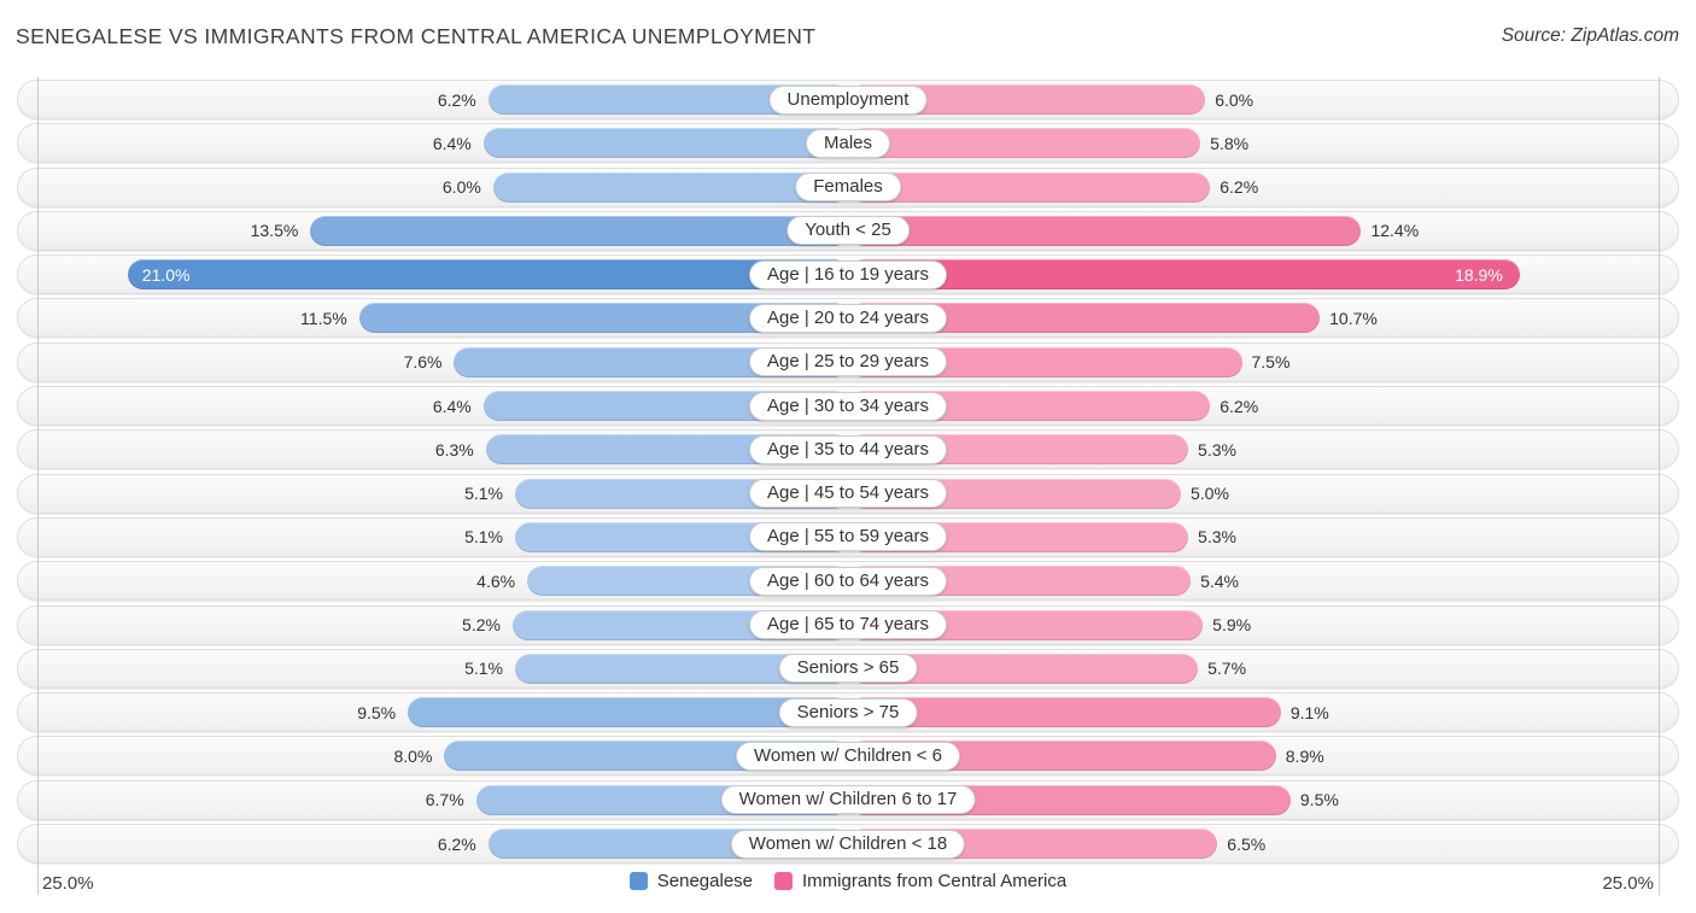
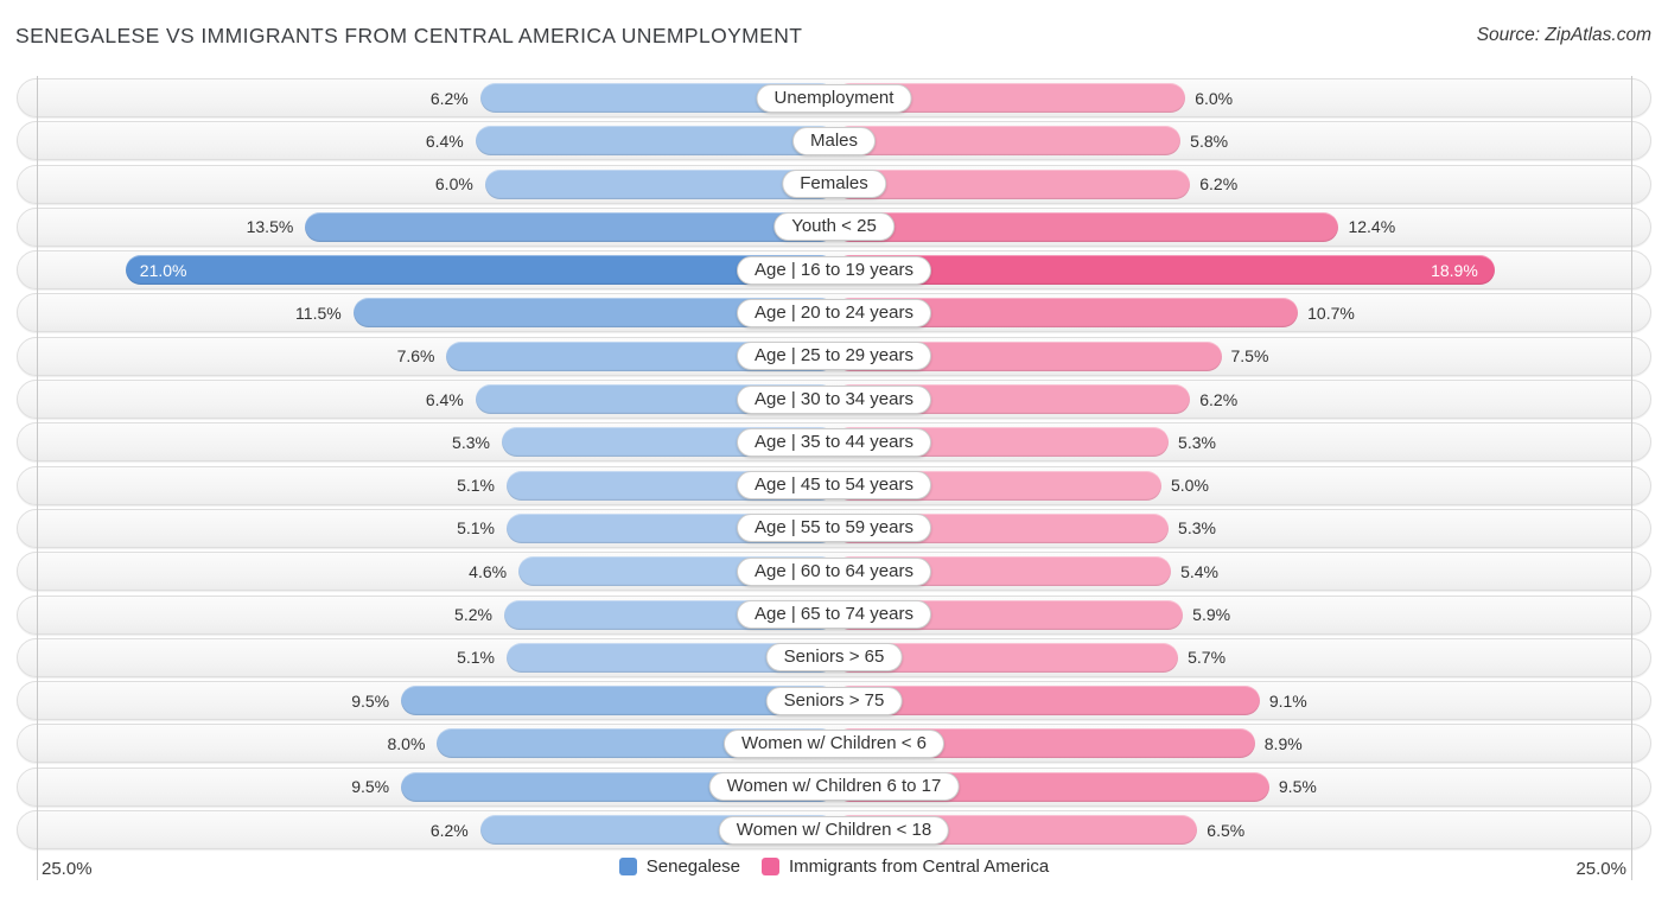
Senegalese/Age | 35 to 44 years: 6.3% -> 5.3%
Senegalese/Women w/ Children 6 to 17: 6.7% -> 9.5%
